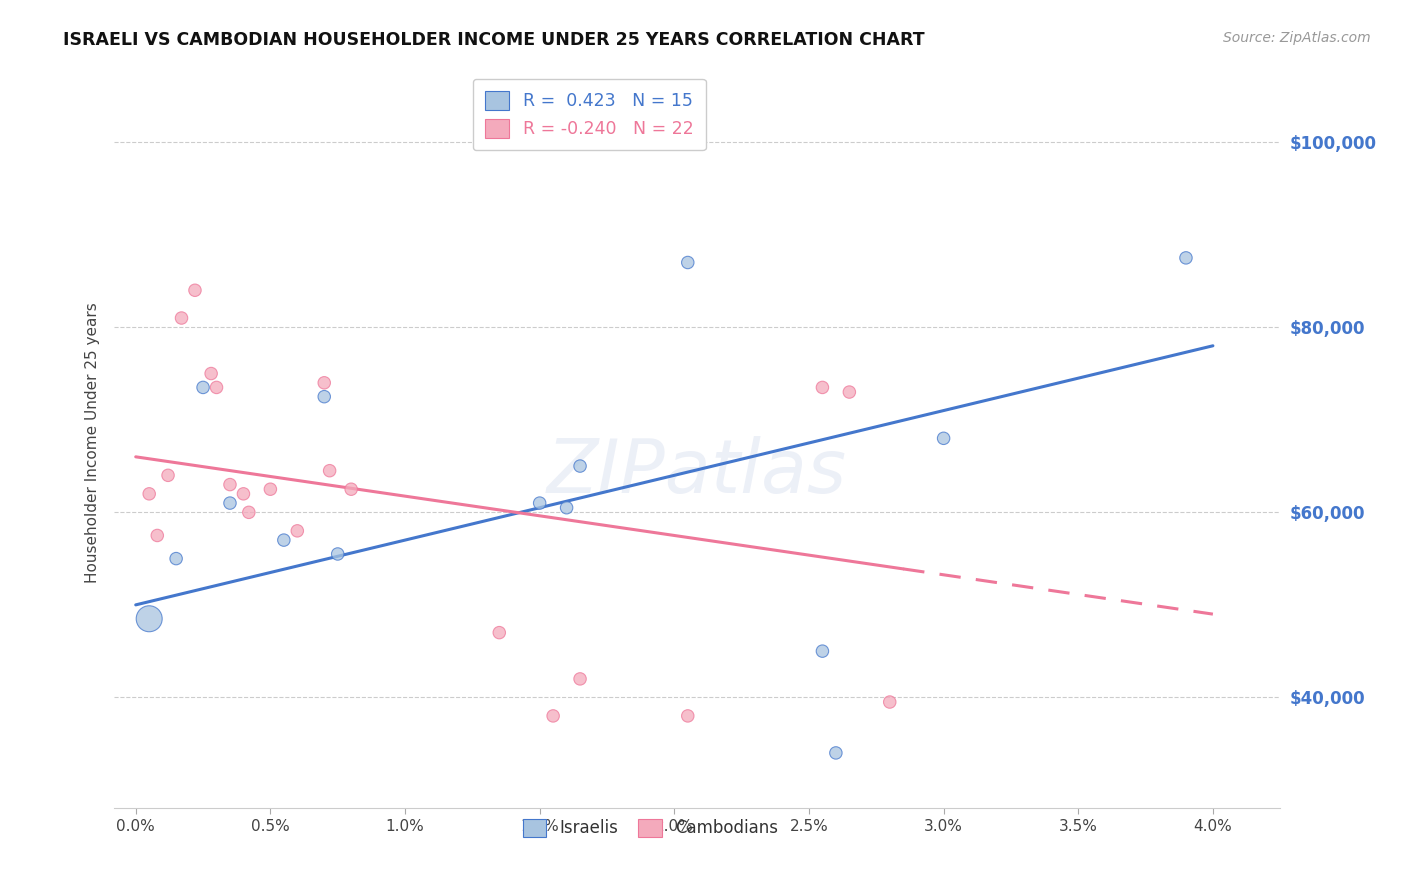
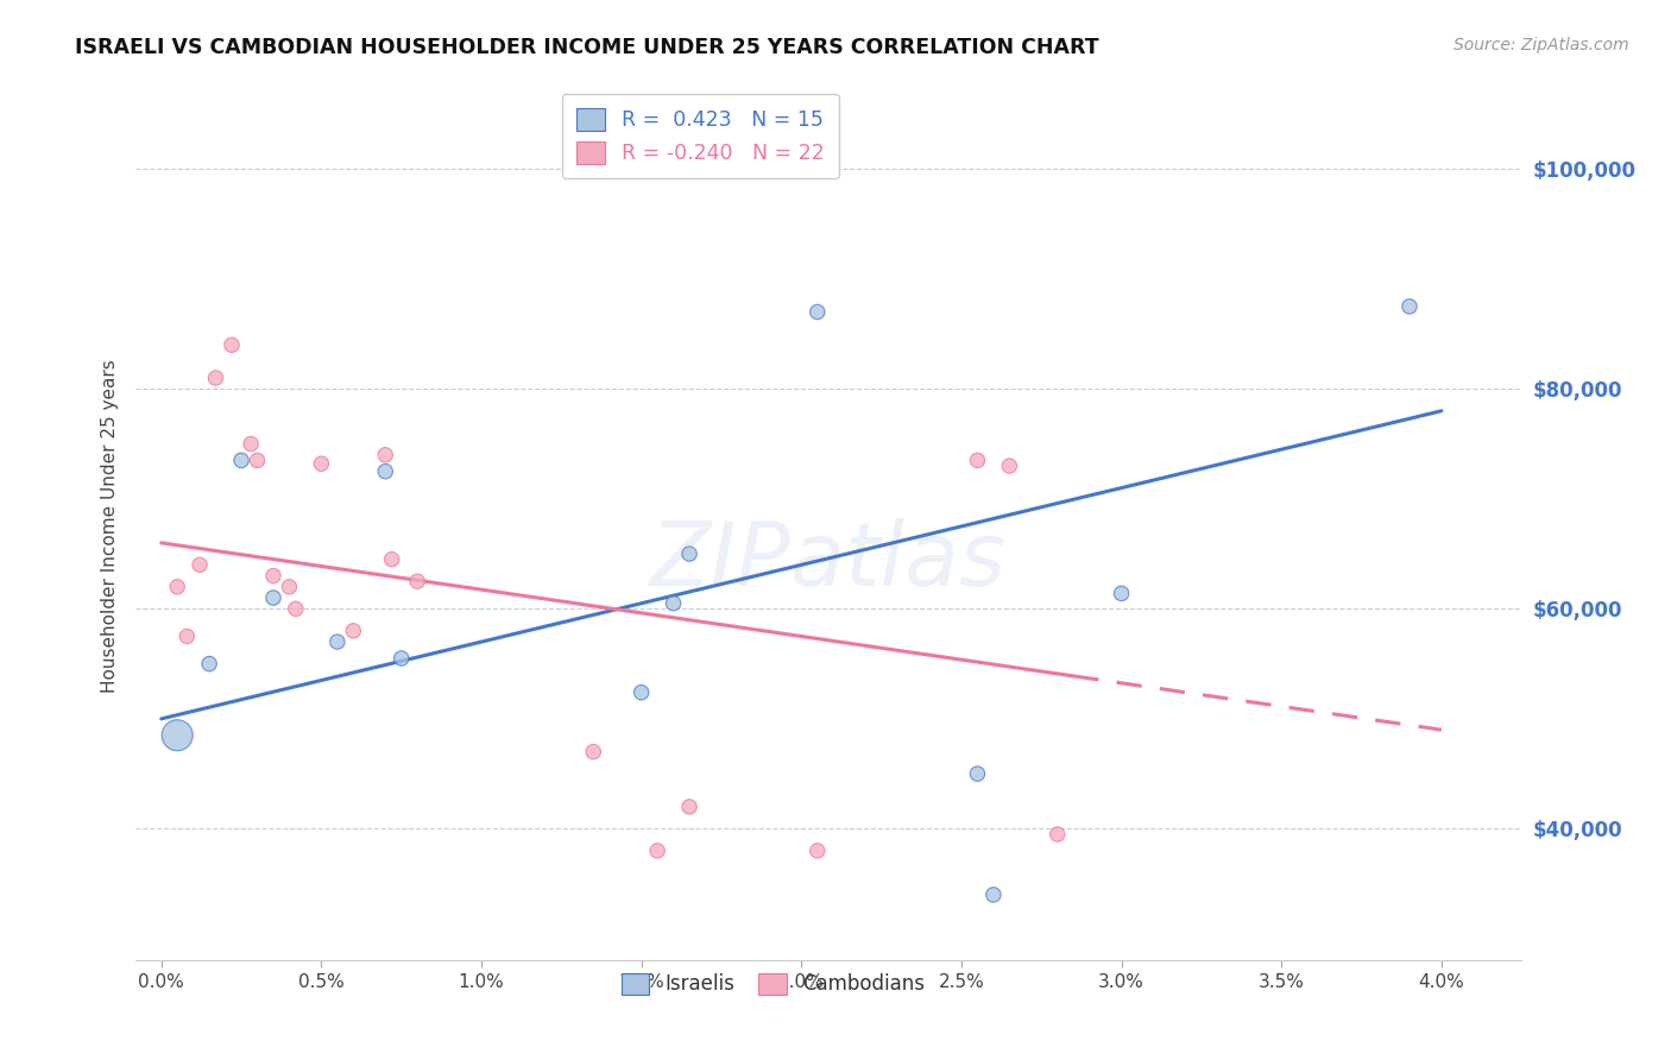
Cambodians/0.5%: $62,500 -> $73,200
Israelis/1.5%: $61,000 -> $52,400
Israelis/3.0%: $68,000 -> $61,400
